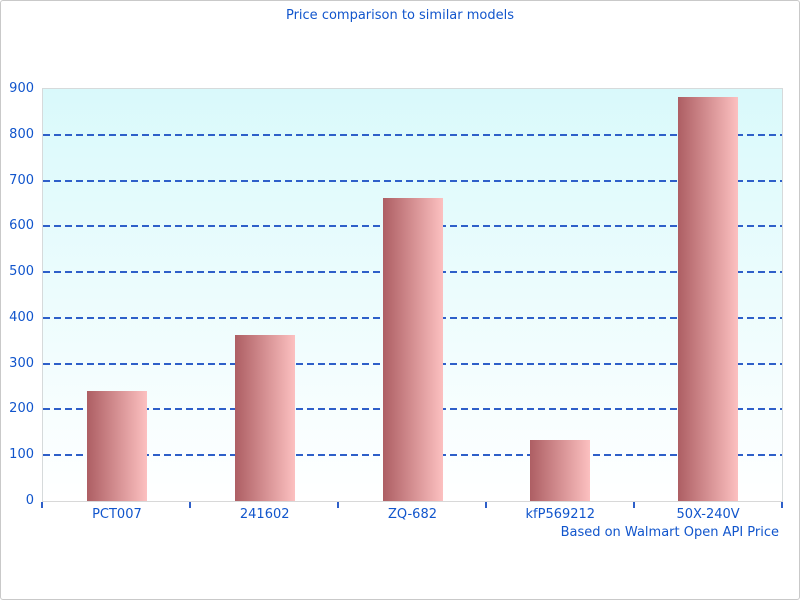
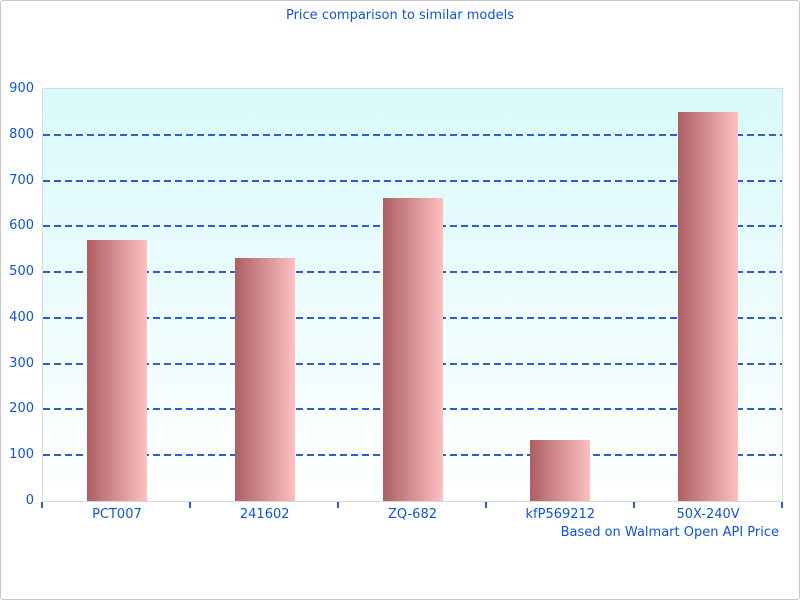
PCT007: 240 -> 570
241602: 360 -> 530
50X-240V: 880 -> 850
